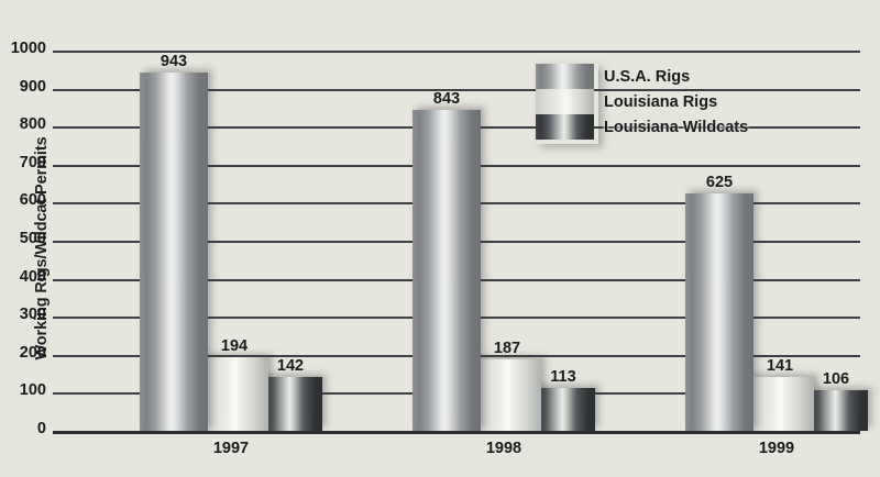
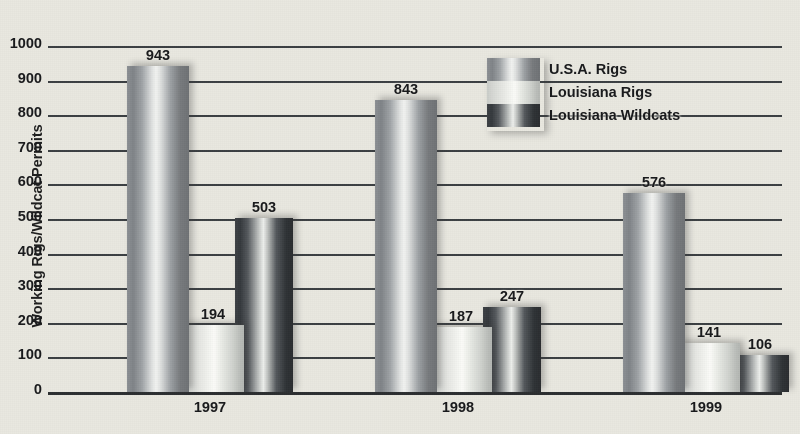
Louisiana Wildcats/1997: 142 -> 503
Louisiana Wildcats/1998: 113 -> 247
U.S.A. Rigs/1999: 625 -> 576
